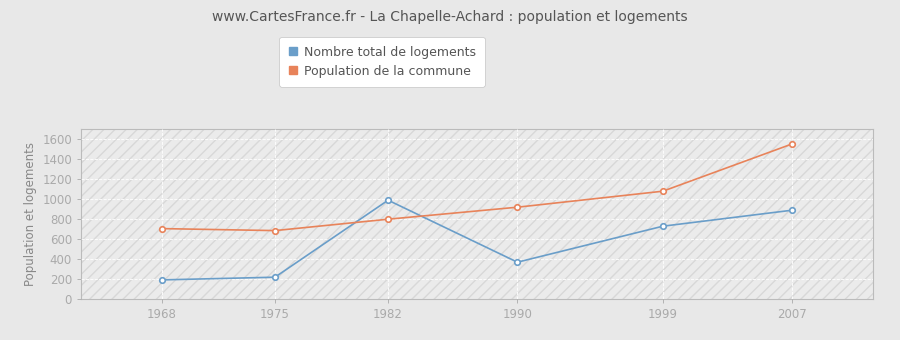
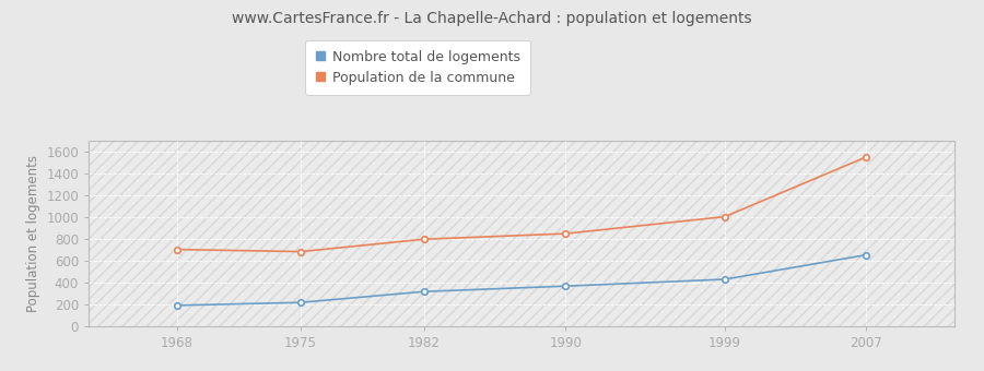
Nombre total de logements/1982: 990 -> 320
Population de la commune/1990: 920 -> 850
Nombre total de logements/1999: 730 -> 430
Population de la commune/1999: 1080 -> 1010
Nombre total de logements/2007: 890 -> 660
